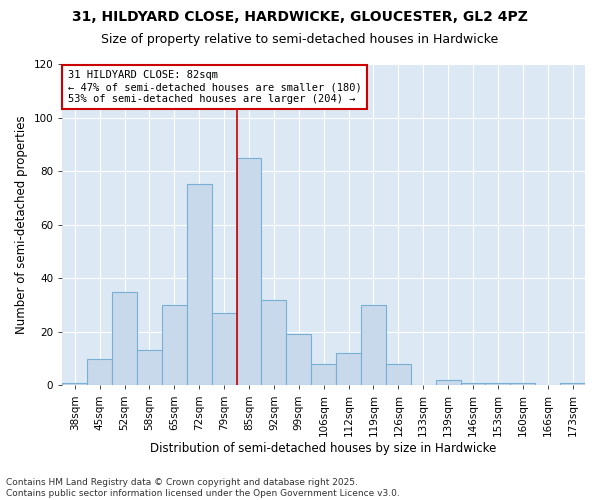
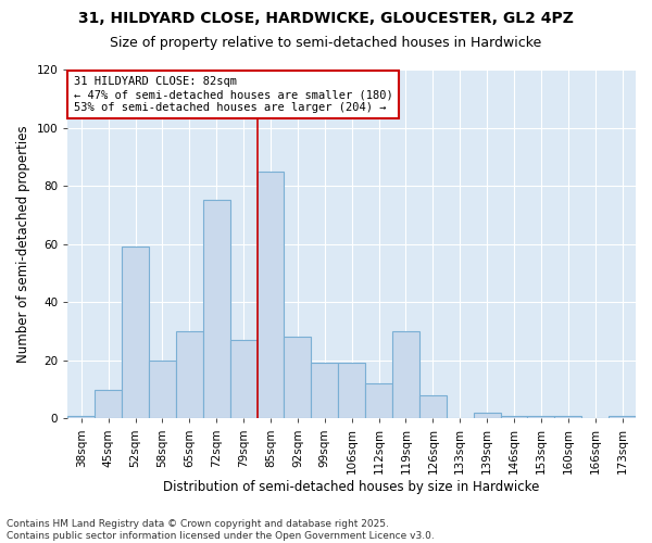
52sqm: 35 -> 59
58sqm: 13 -> 20
92sqm: 32 -> 28
106sqm: 8 -> 19
